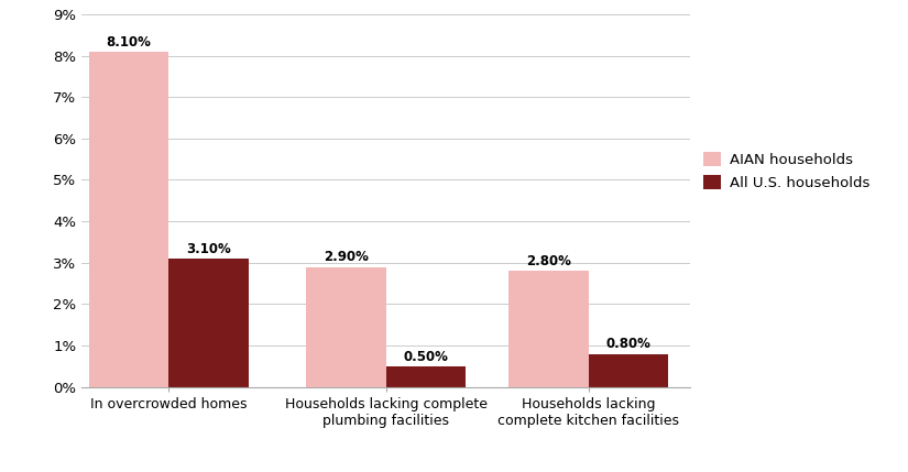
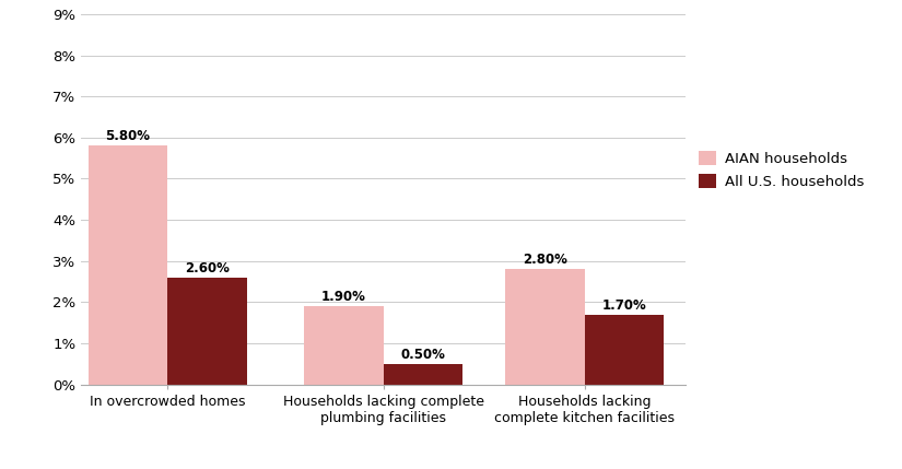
AIAN households/In overcrowded homes: 8.10% -> 5.80%
All U.S. households/In overcrowded homes: 3.10% -> 2.60%
AIAN households/Households lacking complete plumbing facilities: 2.90% -> 1.90%
All U.S. households/Households lacking complete kitchen facilities: 0.80% -> 1.70%
